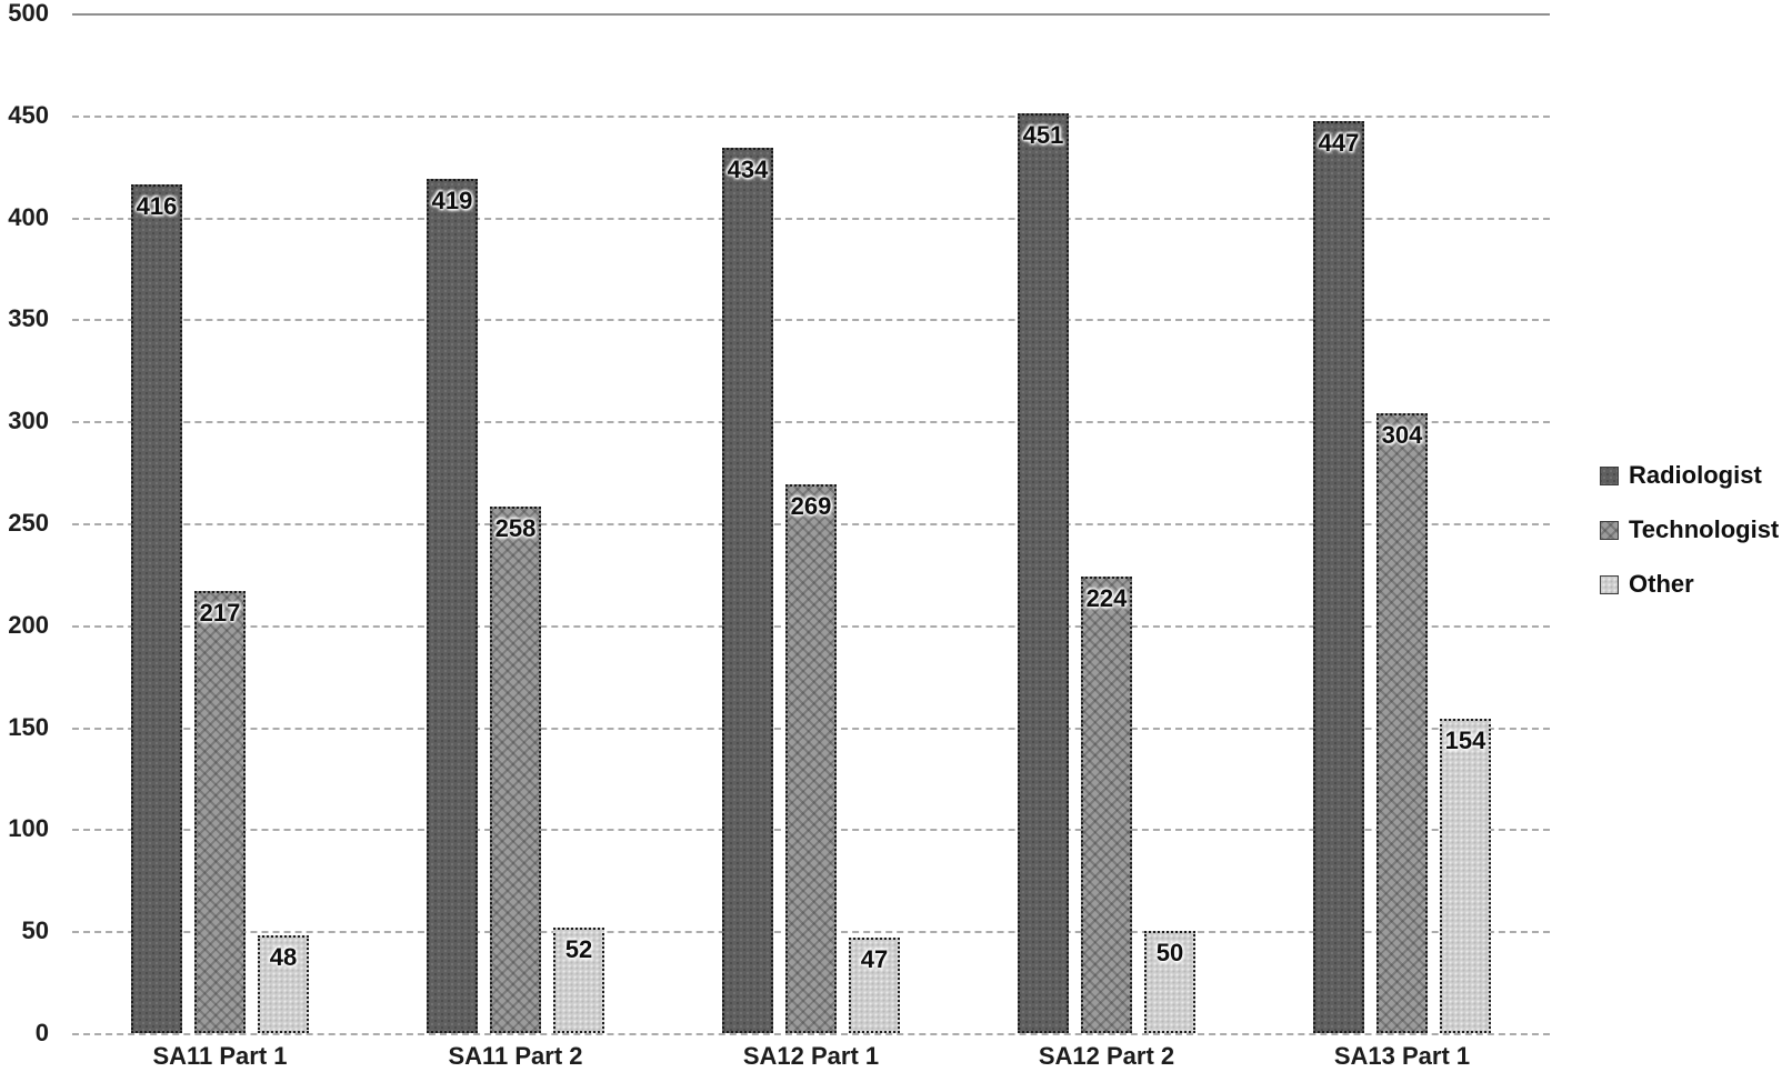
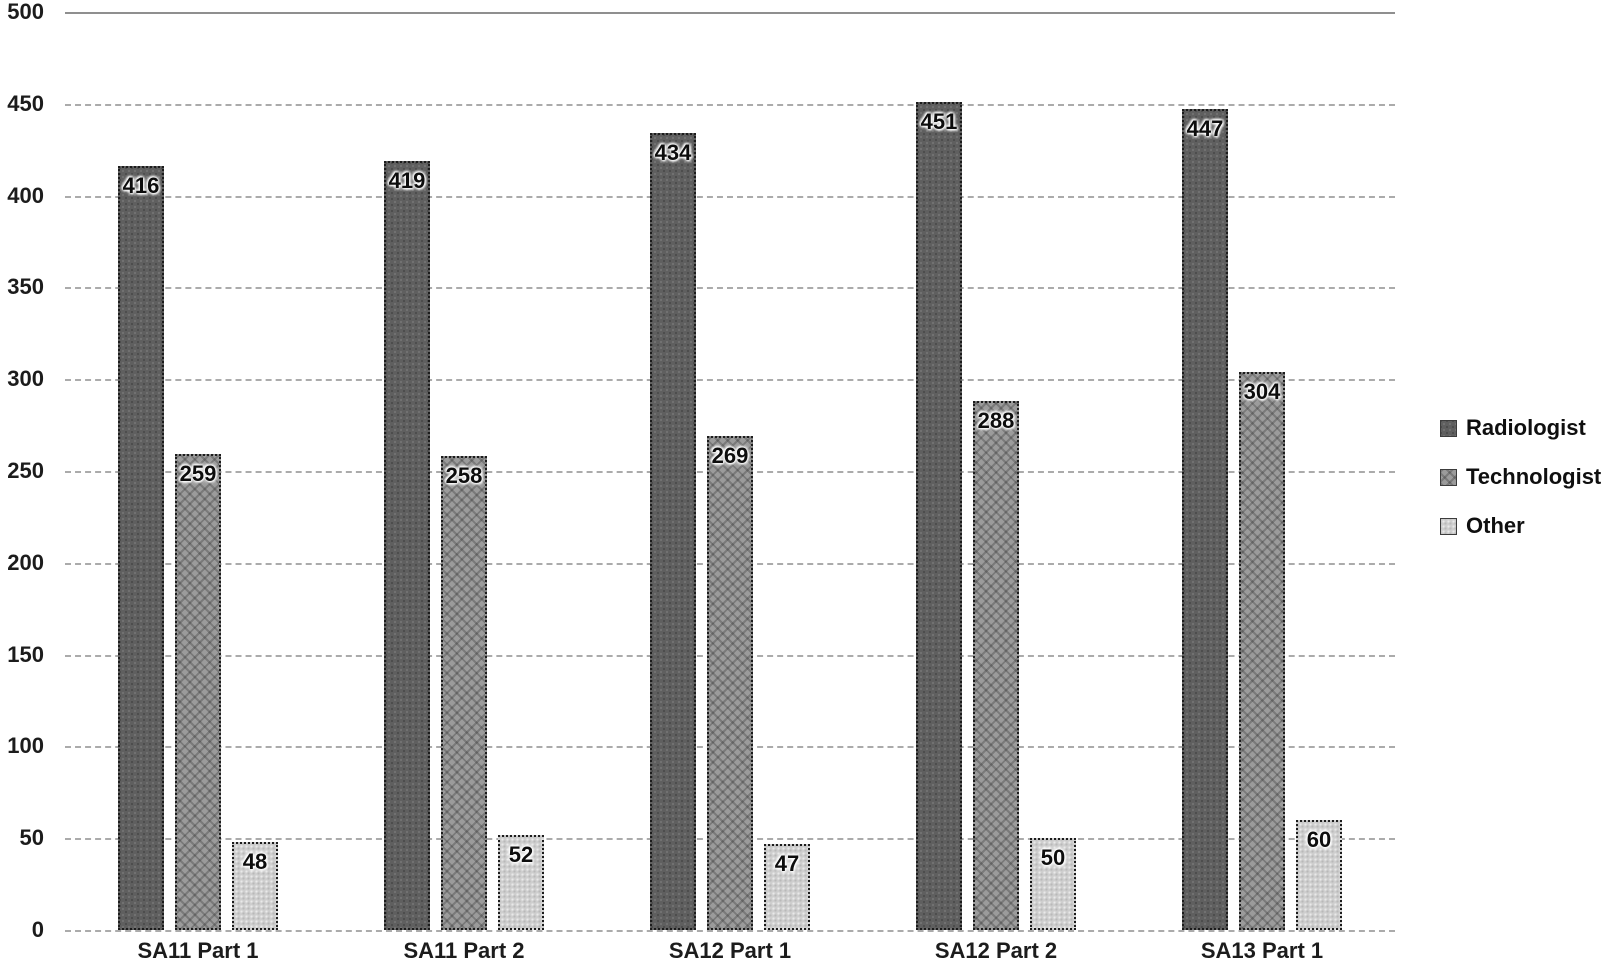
Technologist/SA11 Part 1: 217 -> 259
Technologist/SA12 Part 2: 224 -> 288
Other/SA13 Part 1: 154 -> 60
